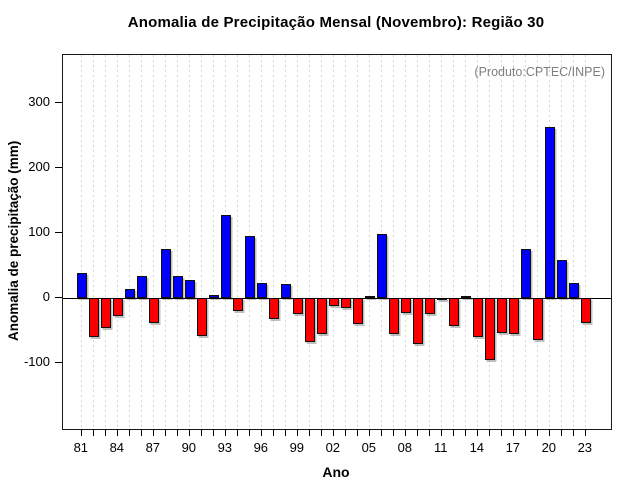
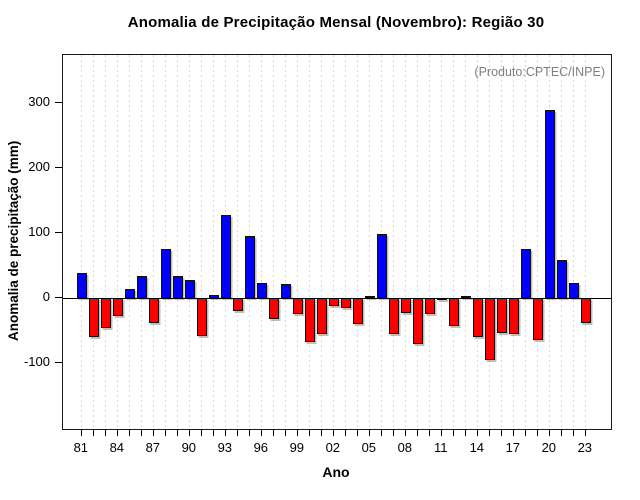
20: 260 -> 290
